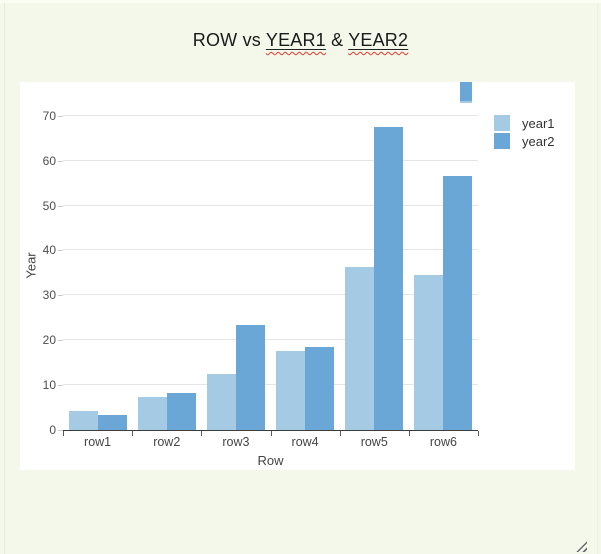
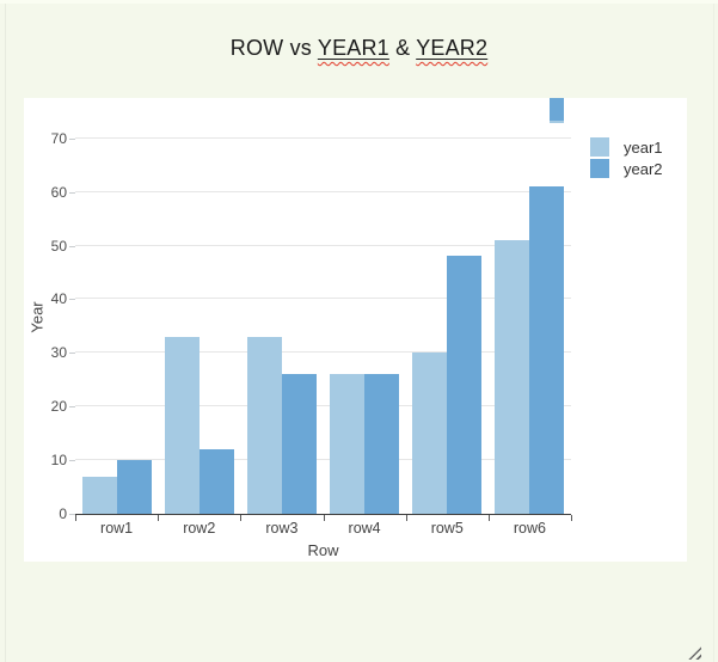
year1/row1: 4 -> 7
year2/row1: 3 -> 10
year1/row2: 7 -> 33
year2/row2: 8 -> 12
year1/row3: 12 -> 33
year2/row3: 23 -> 26
year1/row4: 18 -> 26
year2/row4: 18 -> 26
year1/row5: 36 -> 30
year2/row5: 68 -> 48
year1/row6: 34 -> 51
year2/row6: 56 -> 61
